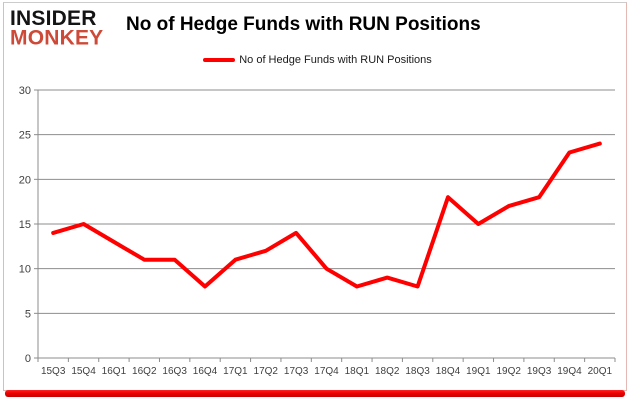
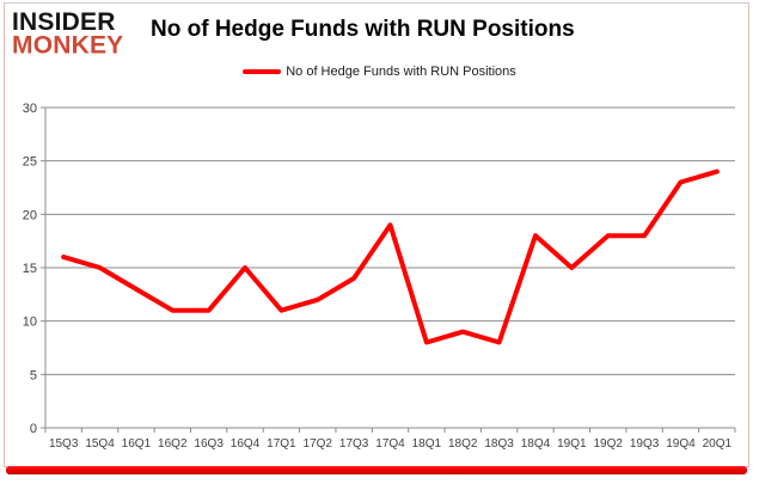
15Q3: 14 -> 16
16Q4: 8 -> 15
17Q4: 10 -> 19
19Q2: 17 -> 18
